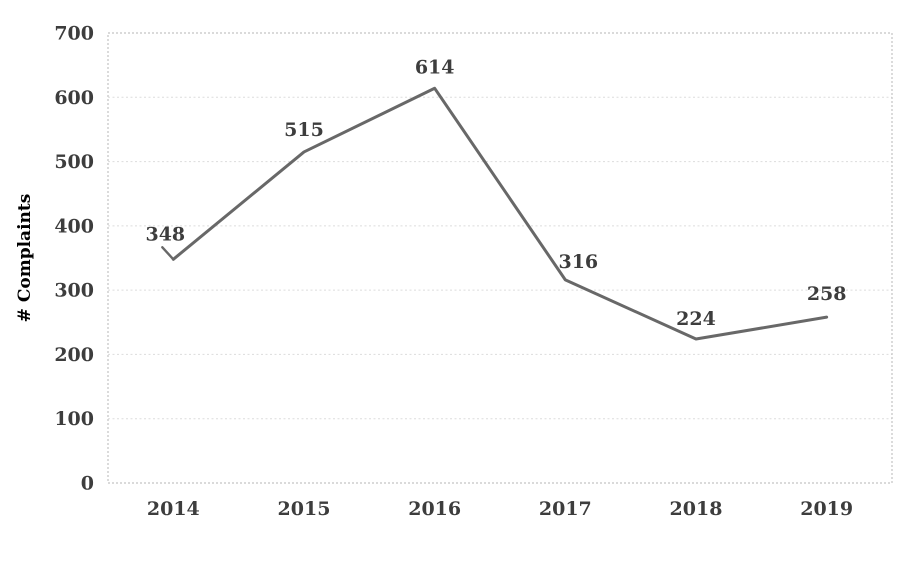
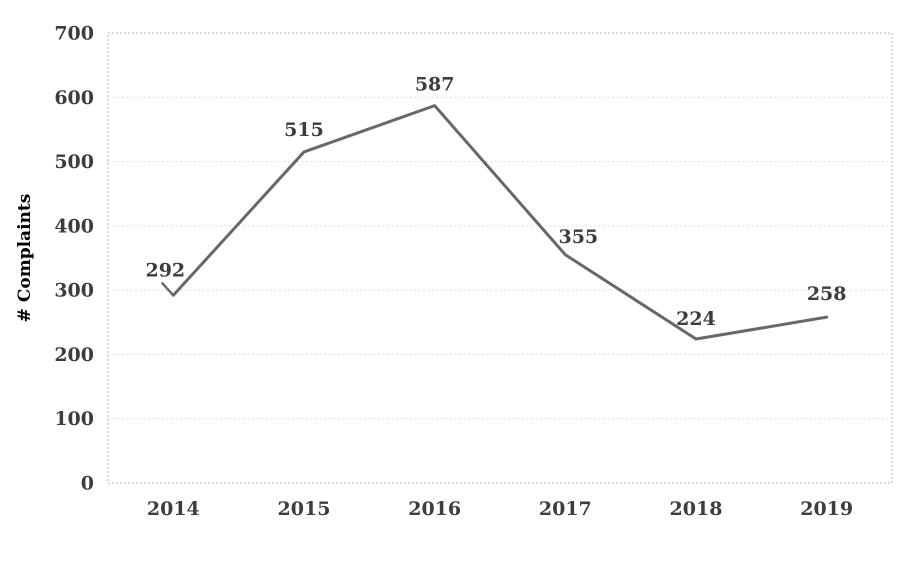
2014: 348 -> 292
2016: 614 -> 587
2017: 316 -> 355
